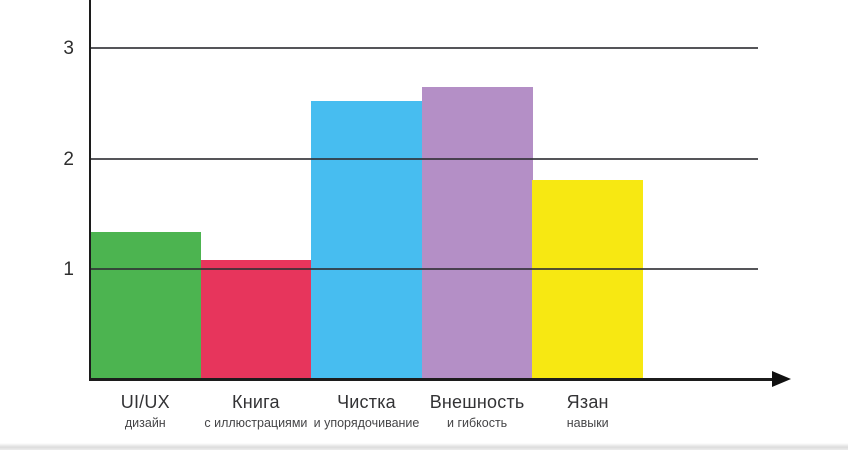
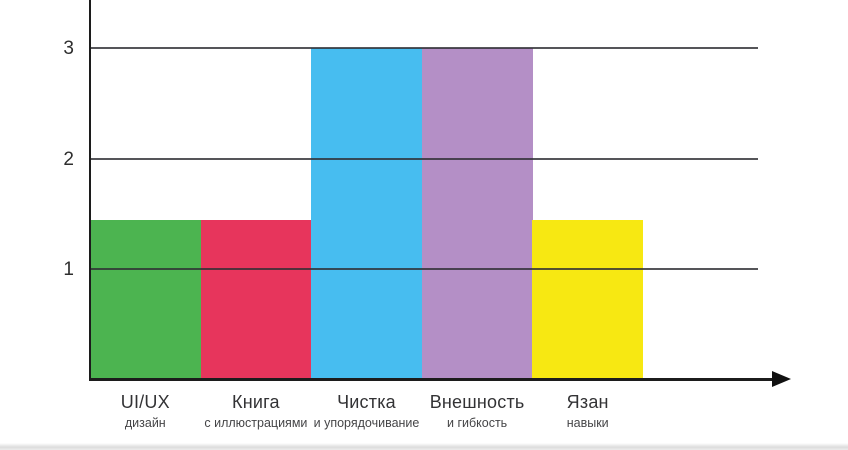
UI/UX: 1.34 -> 1.45
Книга: 1.08 -> 1.45
Чистка: 2.52 -> 3.00
Внешность: 2.65 -> 3.00
Язан: 1.81 -> 1.45
